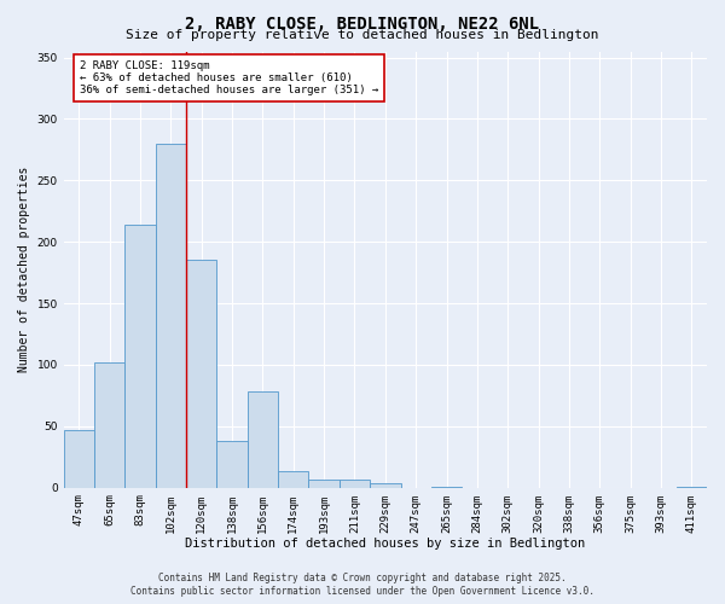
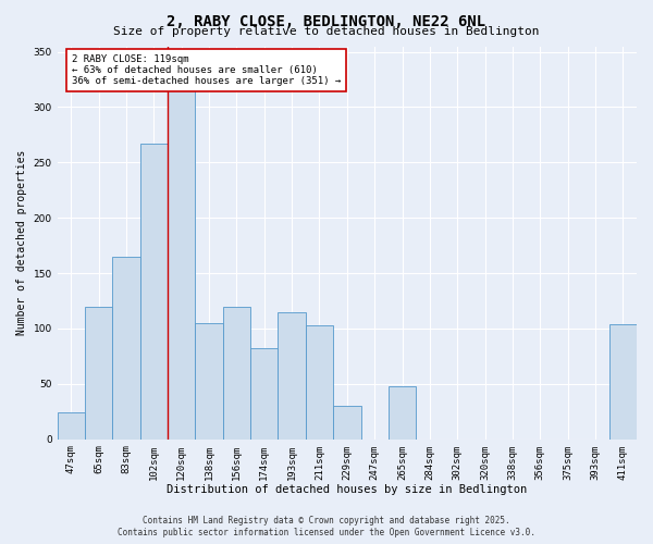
47sqm: 47 -> 24
65sqm: 102 -> 120
83sqm: 214 -> 165
102sqm: 280 -> 267
120sqm: 185 -> 316
138sqm: 38 -> 105
156sqm: 78 -> 120
174sqm: 13 -> 82
193sqm: 7 -> 115
211sqm: 7 -> 103
229sqm: 4 -> 30
265sqm: 1 -> 48
411sqm: 1 -> 104
